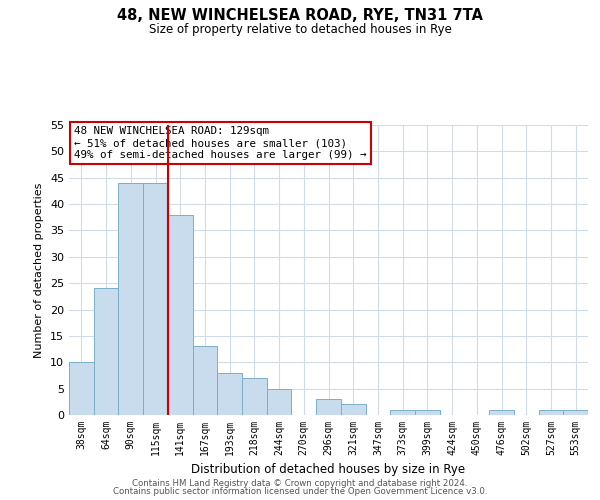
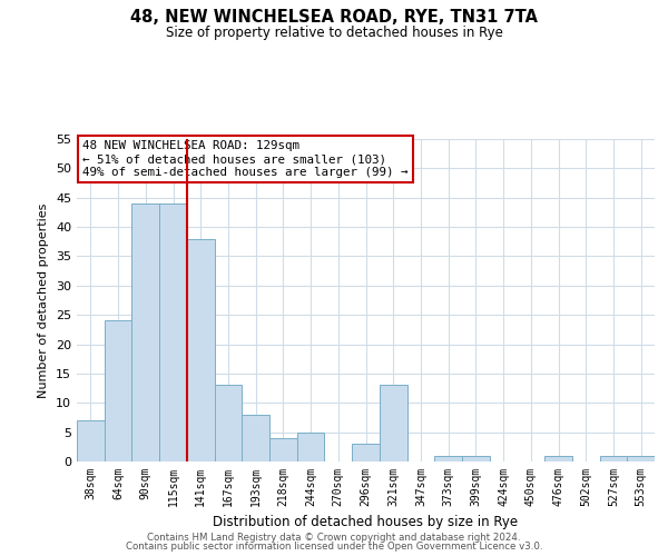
38sqm: 10 -> 7
218sqm: 7 -> 4
321sqm: 2 -> 13
